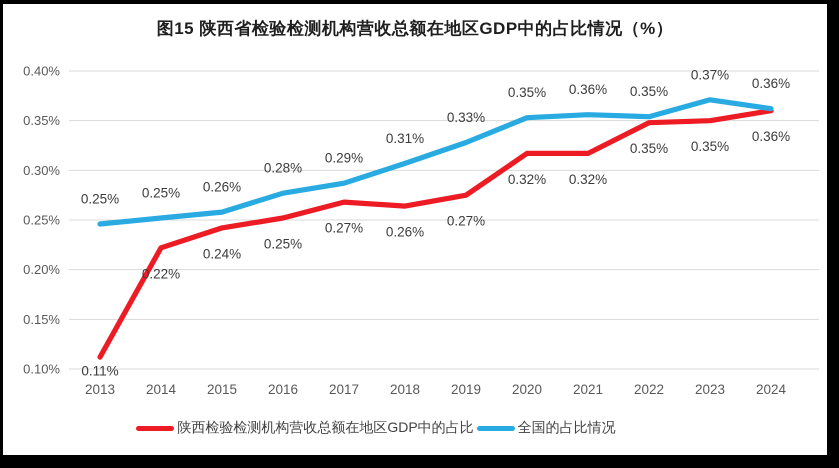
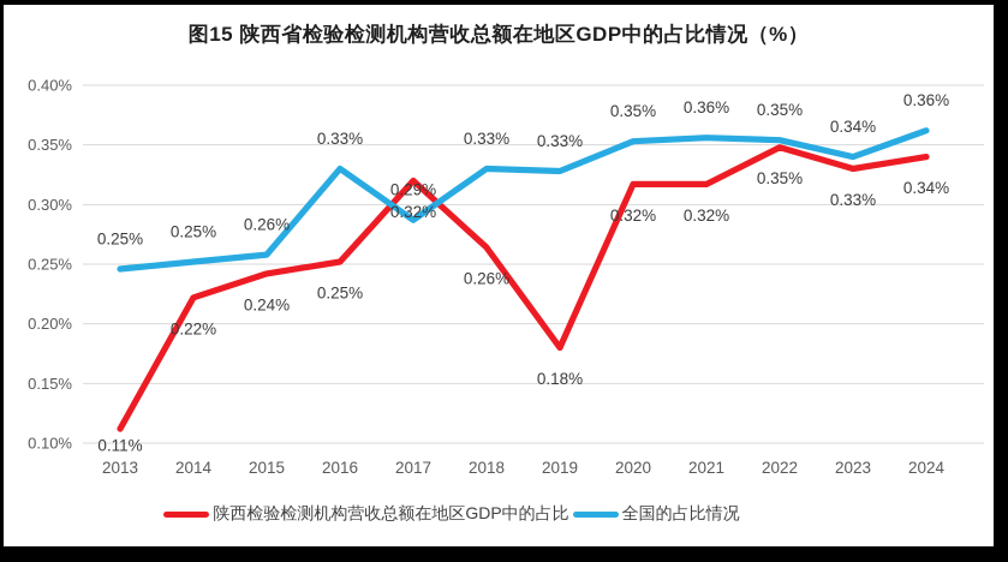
全国的占比情况/2016: 0.28% -> 0.33%
陕西检验检测机构营收总额在地区GDP中的占比/2017: 0.27% -> 0.32%
全国的占比情况/2018: 0.31% -> 0.33%
陕西检验检测机构营收总额在地区GDP中的占比/2019: 0.27% -> 0.18%
陕西检验检测机构营收总额在地区GDP中的占比/2023: 0.35% -> 0.33%
全国的占比情况/2023: 0.37% -> 0.34%
陕西检验检测机构营收总额在地区GDP中的占比/2024: 0.36% -> 0.34%
